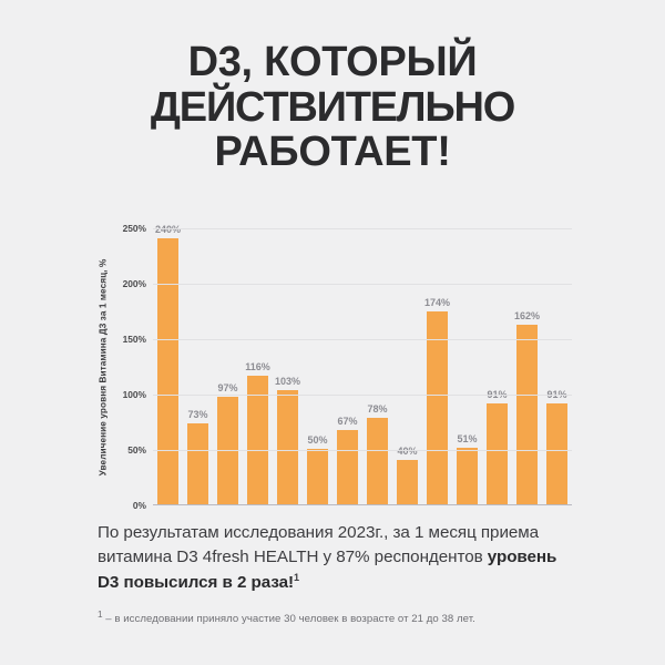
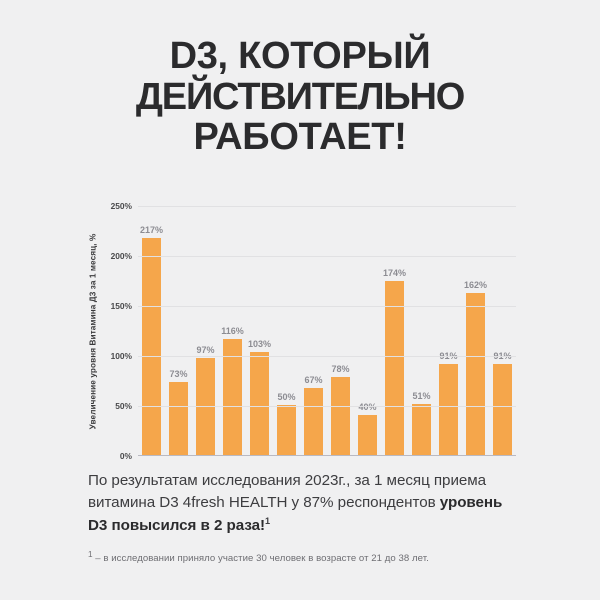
1: 240% -> 217%
